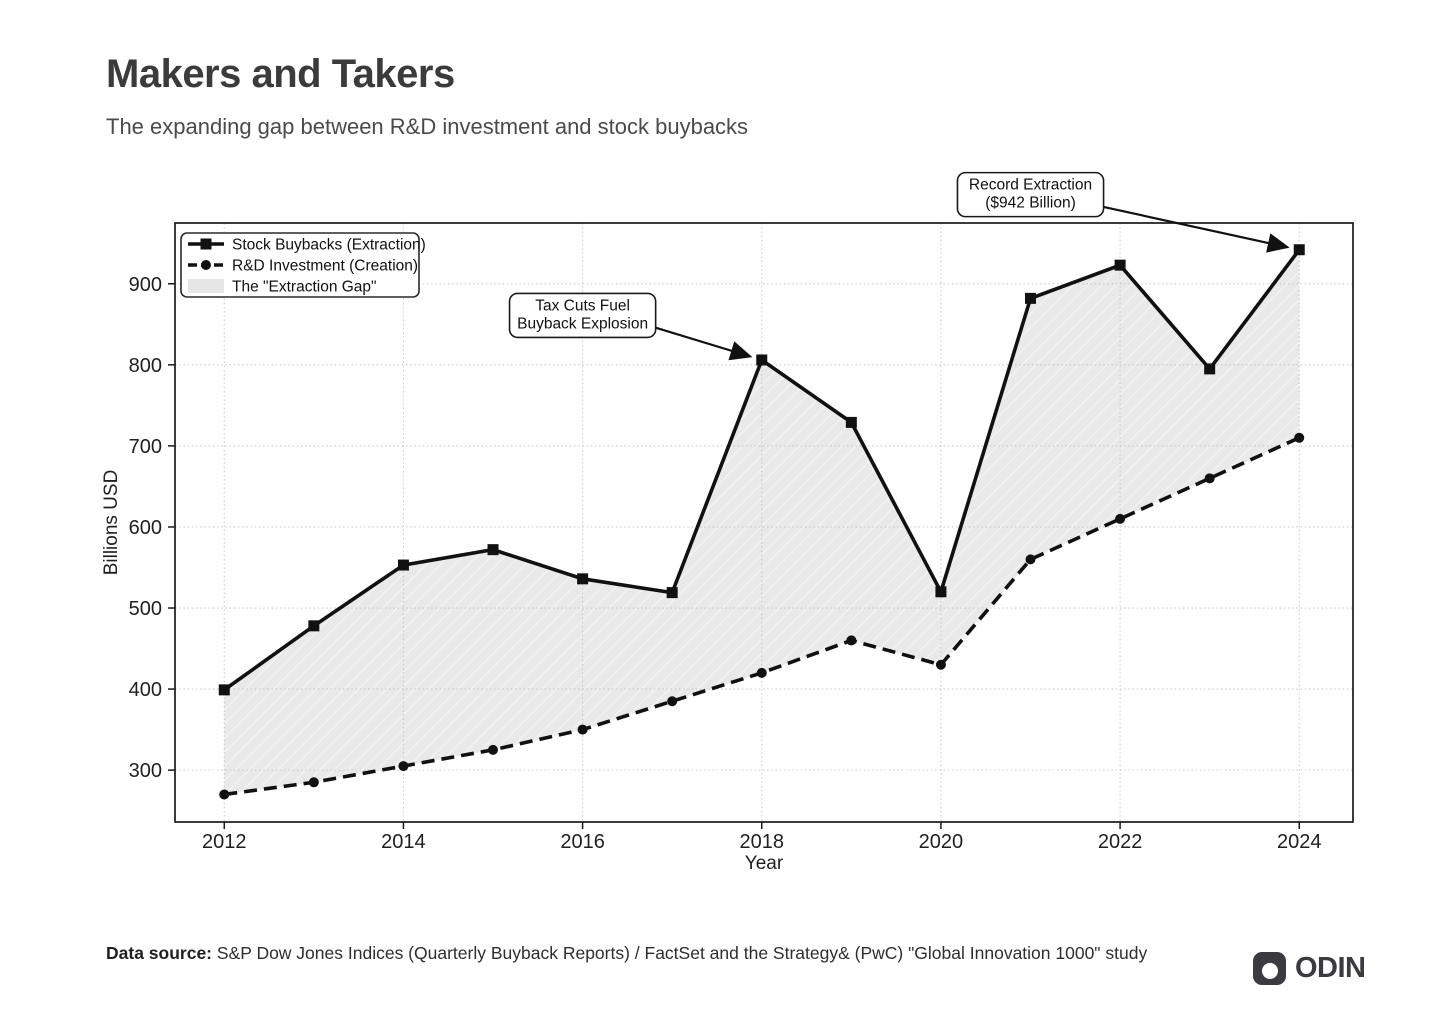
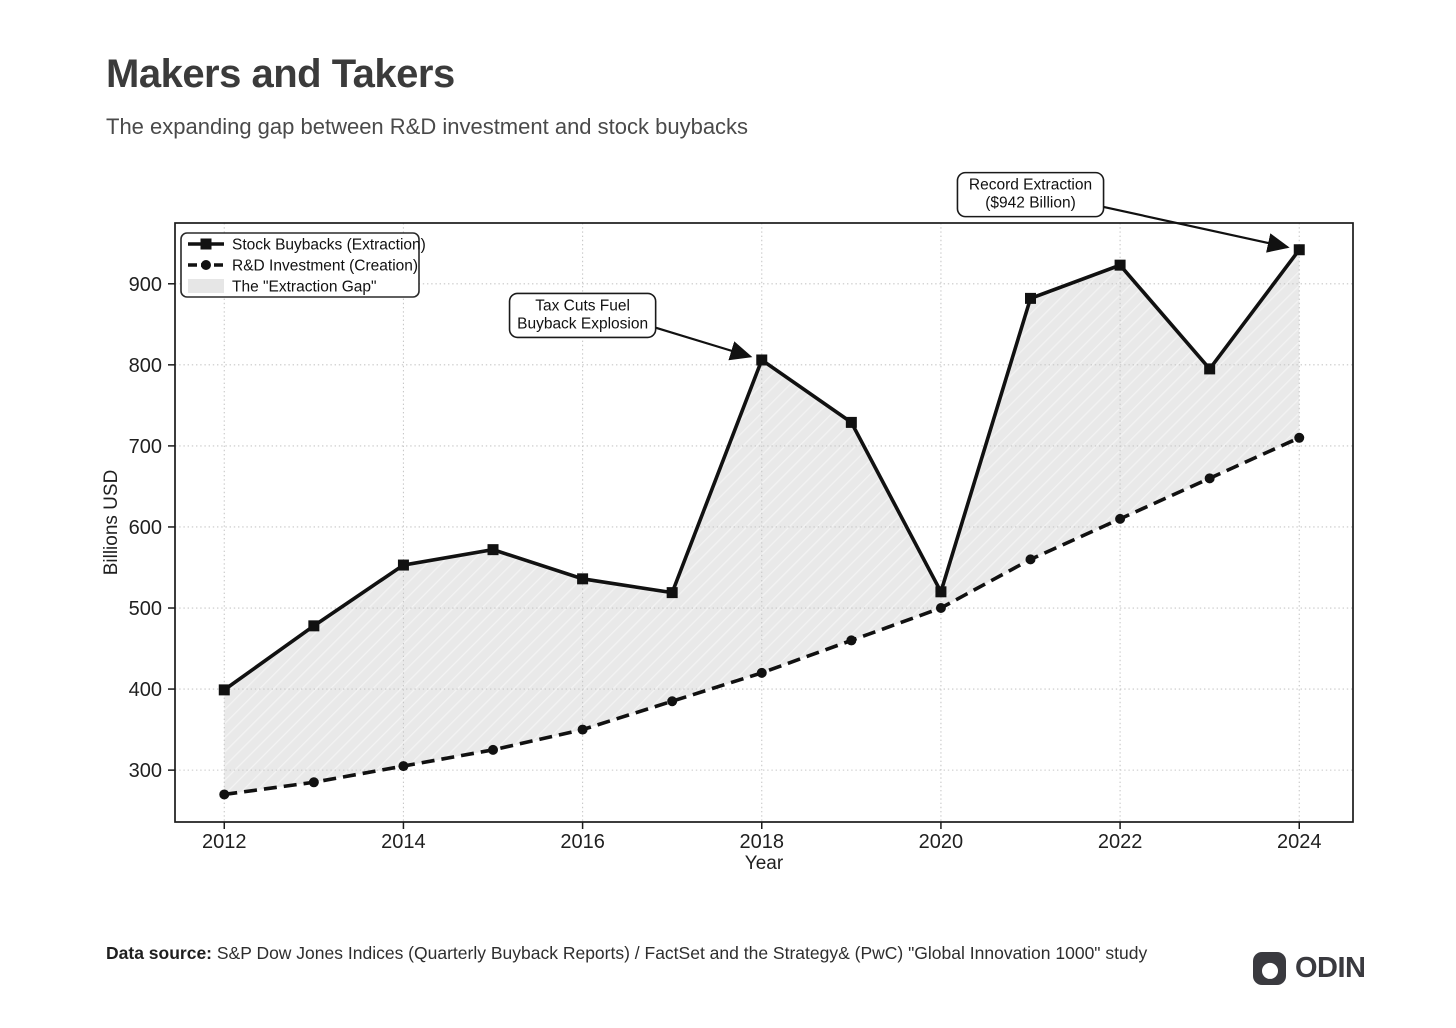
R&D Investment (Creation)/2020: 430 -> 500
